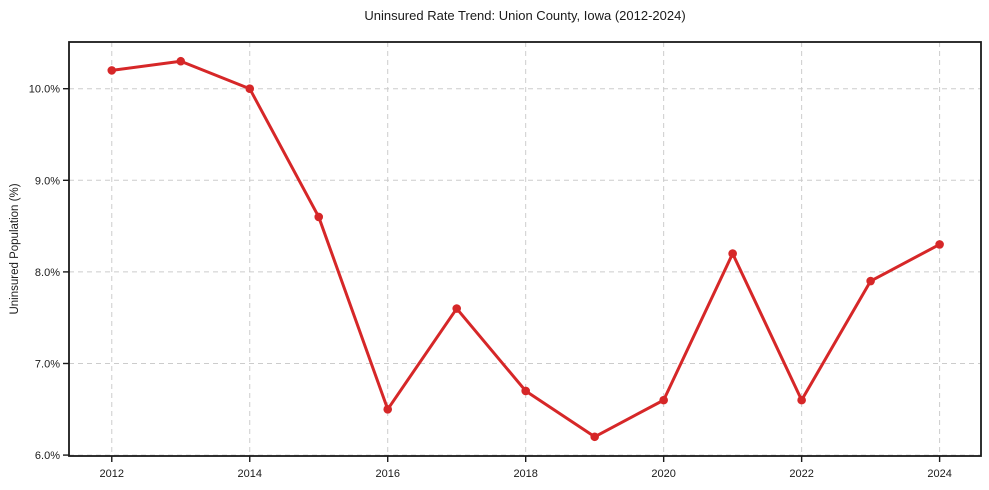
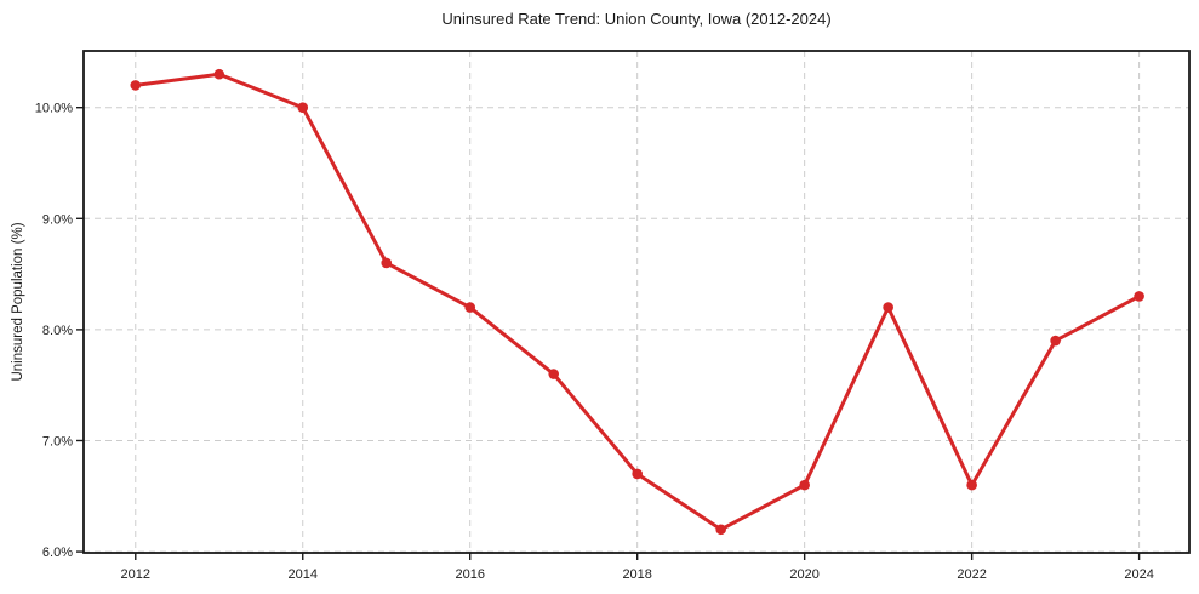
2016: 6.5% -> 8.2%
